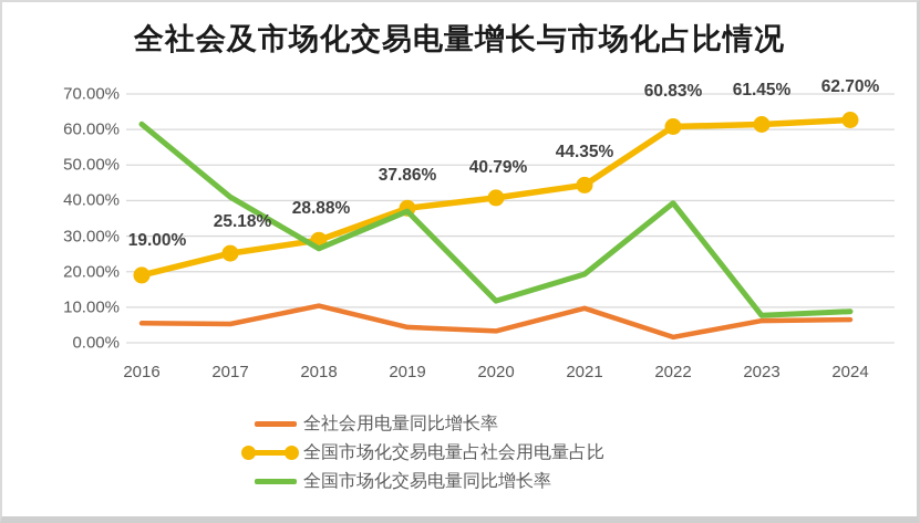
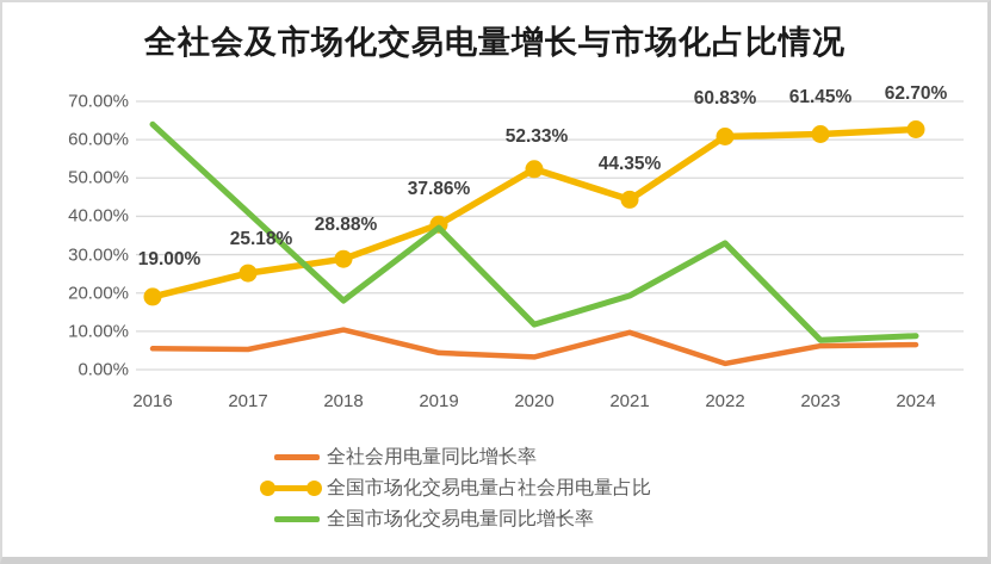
全国市场化交易电量同比增长率/2016: 62% -> 64%
全国市场化交易电量同比增长率/2018: 26% -> 18%
全国市场化交易电量占社会用电量占比/2020: 40.79% -> 52.33%
全国市场化交易电量同比增长率/2022: 39% -> 33%
